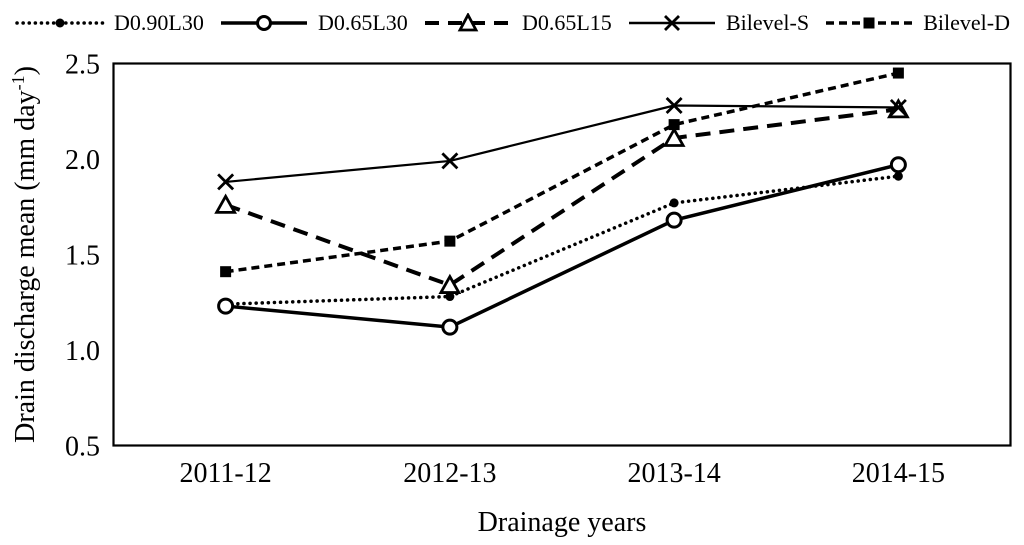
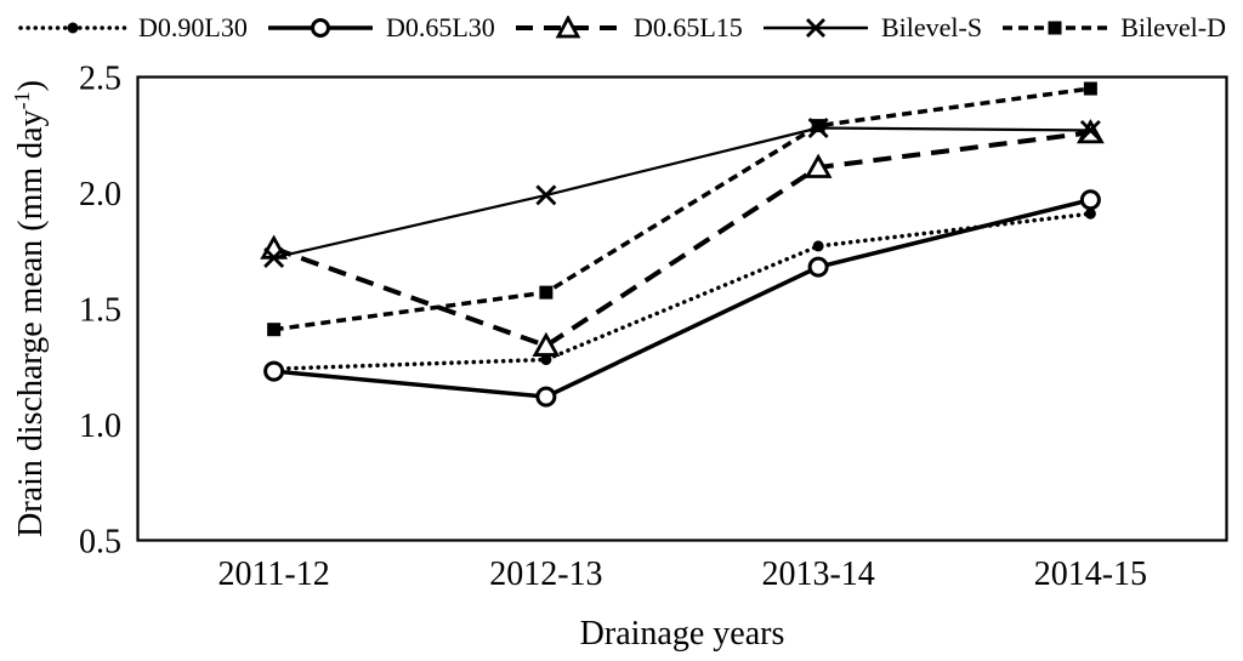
Bilevel-S/2011-12: 1.88 -> 1.72
Bilevel-D/2013-14: 2.18 -> 2.29
